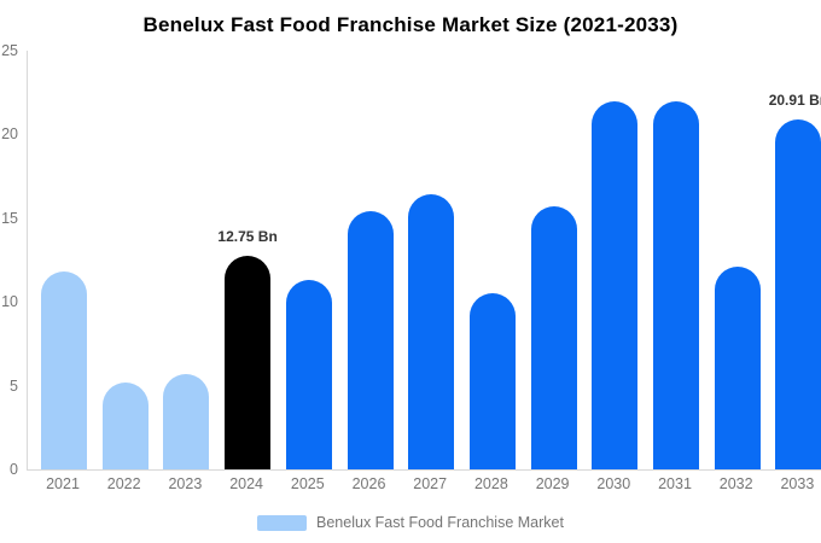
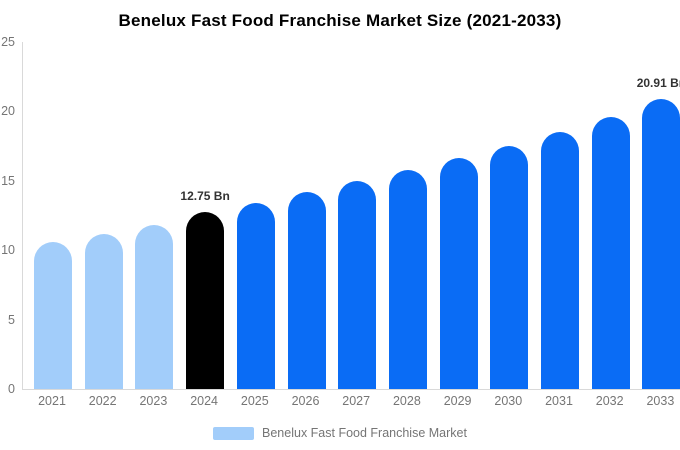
2021: 11.8 -> 10.6
2022: 5.2 -> 11.2
2023: 5.7 -> 11.8
2025: 11.3 -> 13.4
2026: 15.4 -> 14.2
2027: 16.4 -> 15.0
2028: 10.5 -> 15.8
2029: 15.7 -> 16.6
2030: 22.0 -> 17.5
2031: 22.0 -> 18.6
2032: 12.1 -> 19.6
